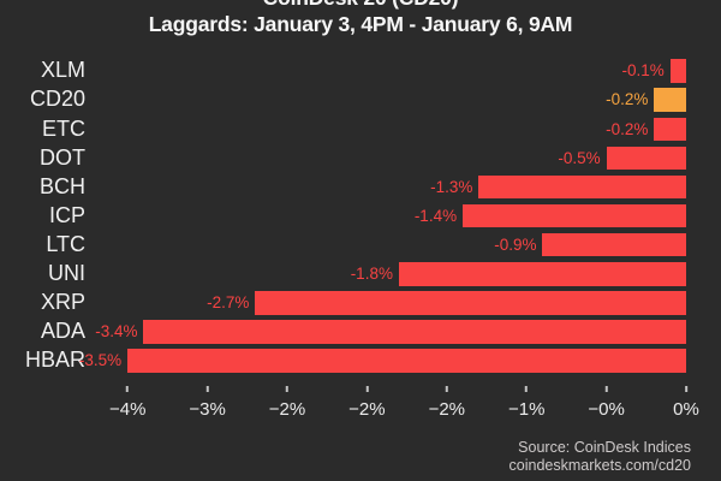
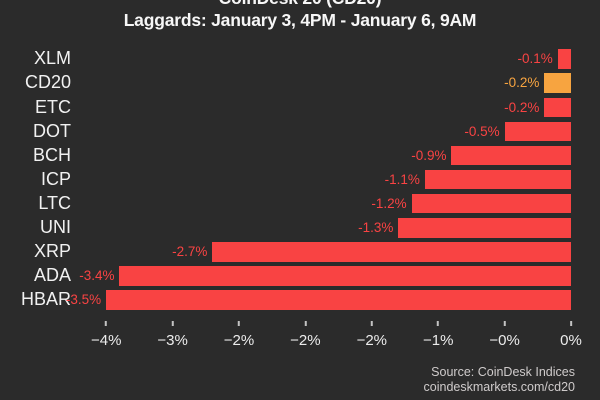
BCH: -1.3% -> -0.9%
ICP: -1.4% -> -1.1%
LTC: -0.9% -> -1.2%
UNI: -1.8% -> -1.3%
